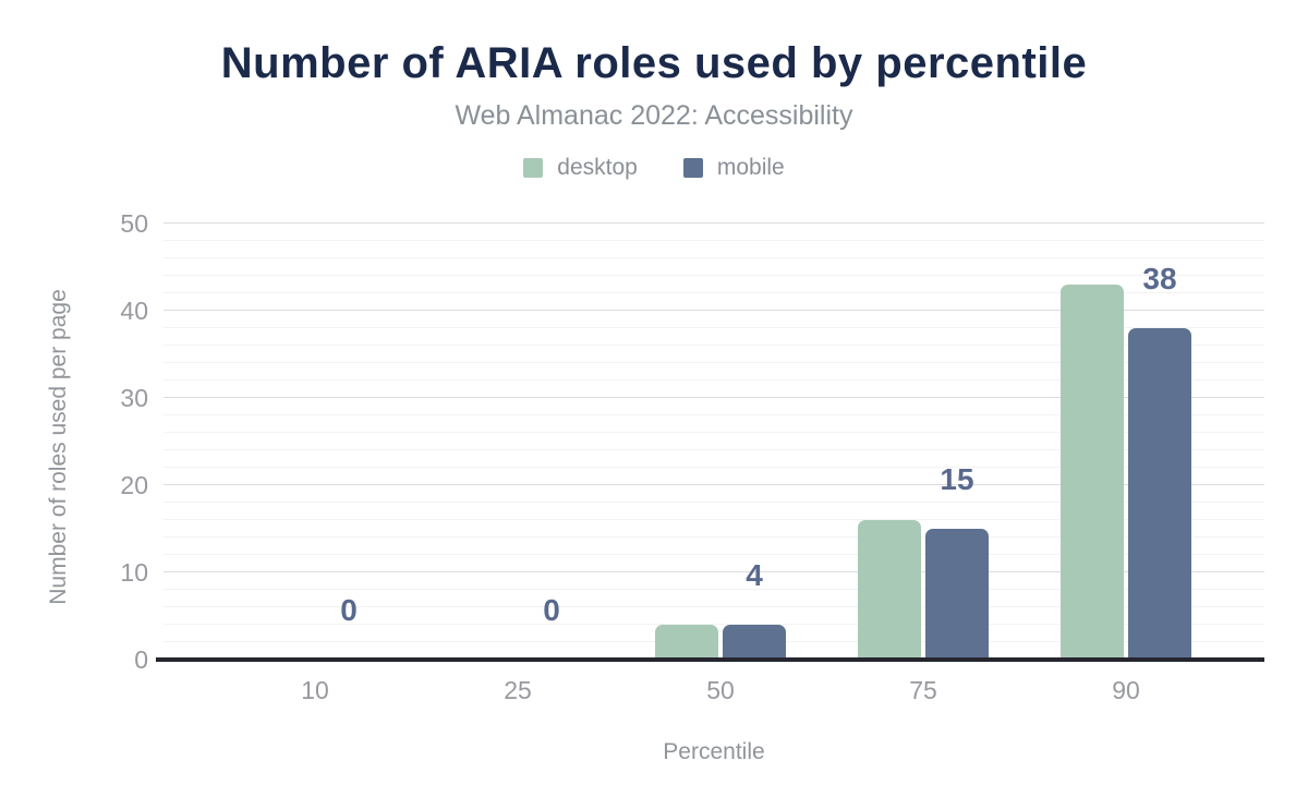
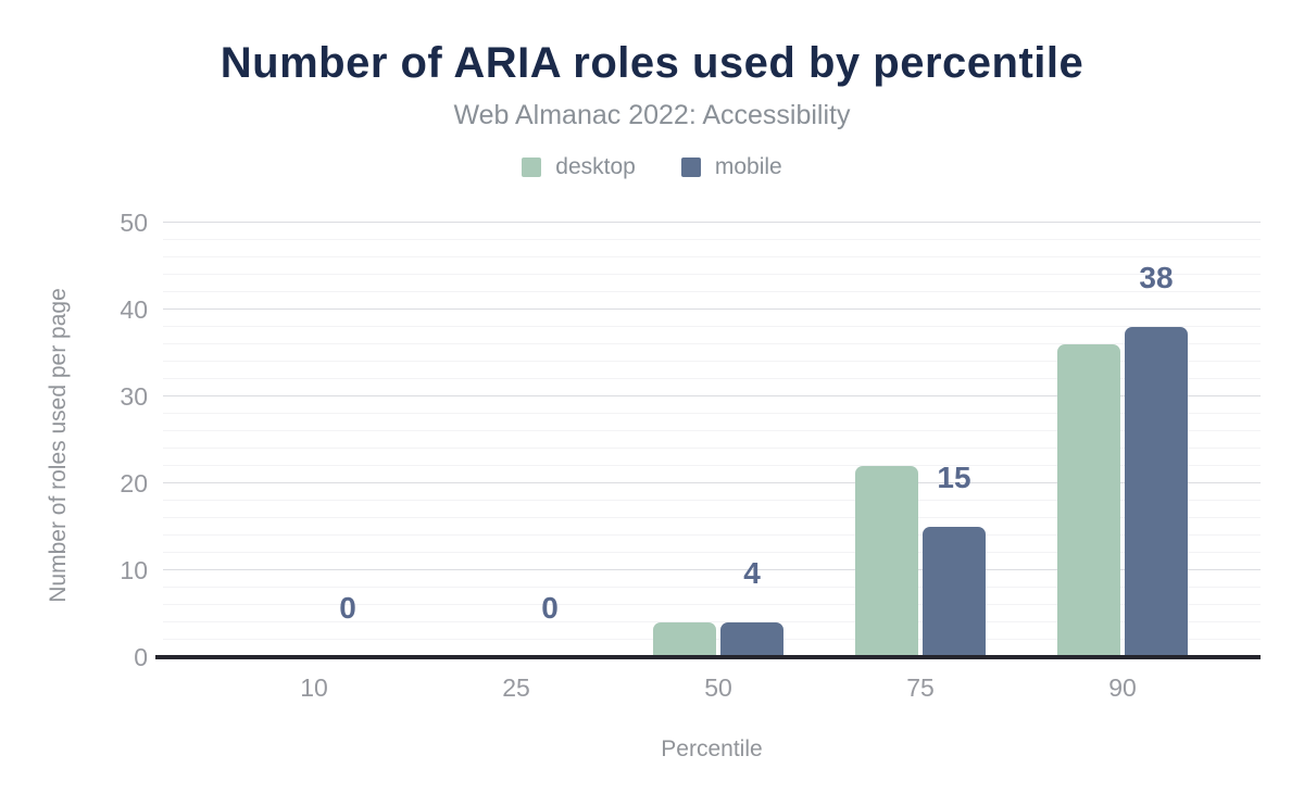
desktop/75: 16 -> 22
desktop/90: 43 -> 36
